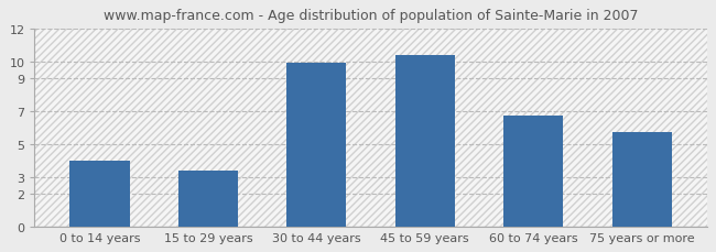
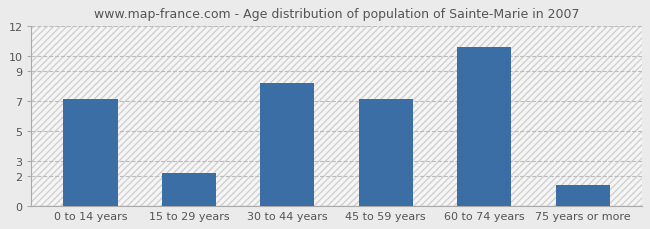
0 to 14 years: 4.0 -> 7.1
15 to 29 years: 3.4 -> 2.2
30 to 44 years: 9.9 -> 8.2
45 to 59 years: 10.4 -> 7.1
60 to 74 years: 6.7 -> 10.6
75 years or more: 5.7 -> 1.4
